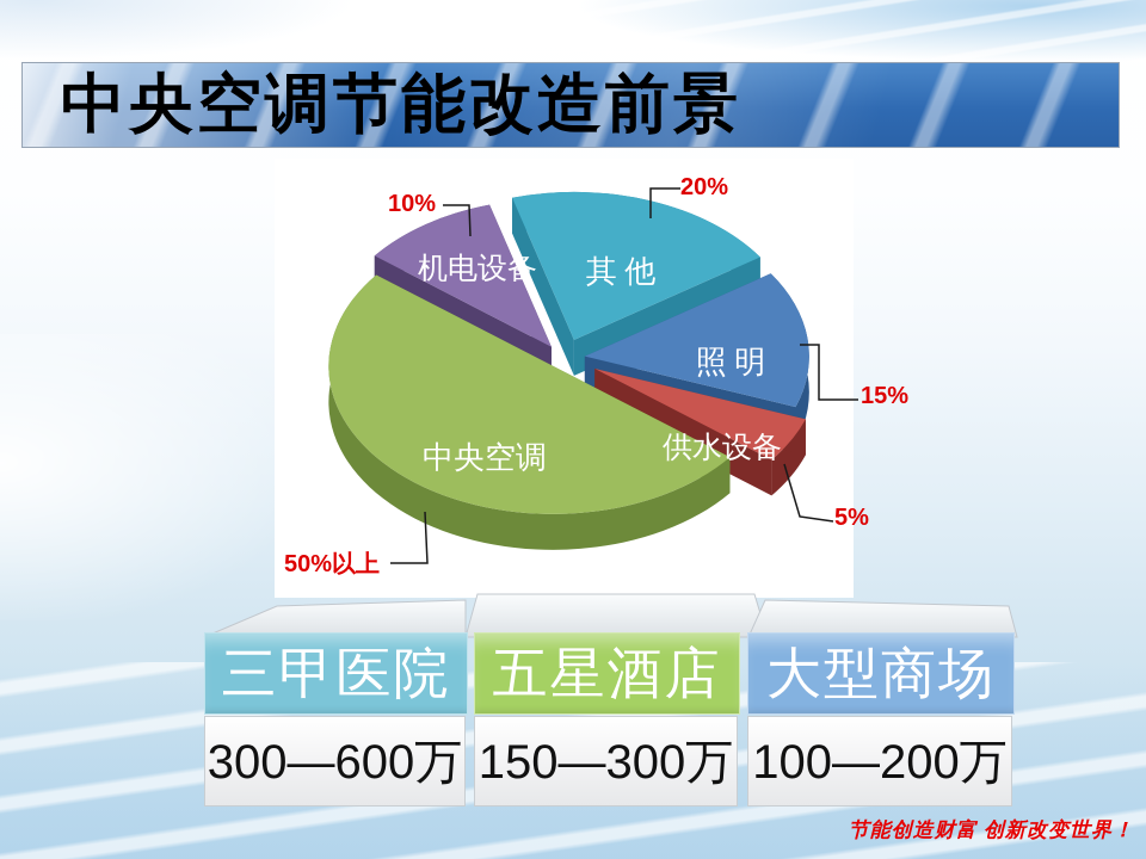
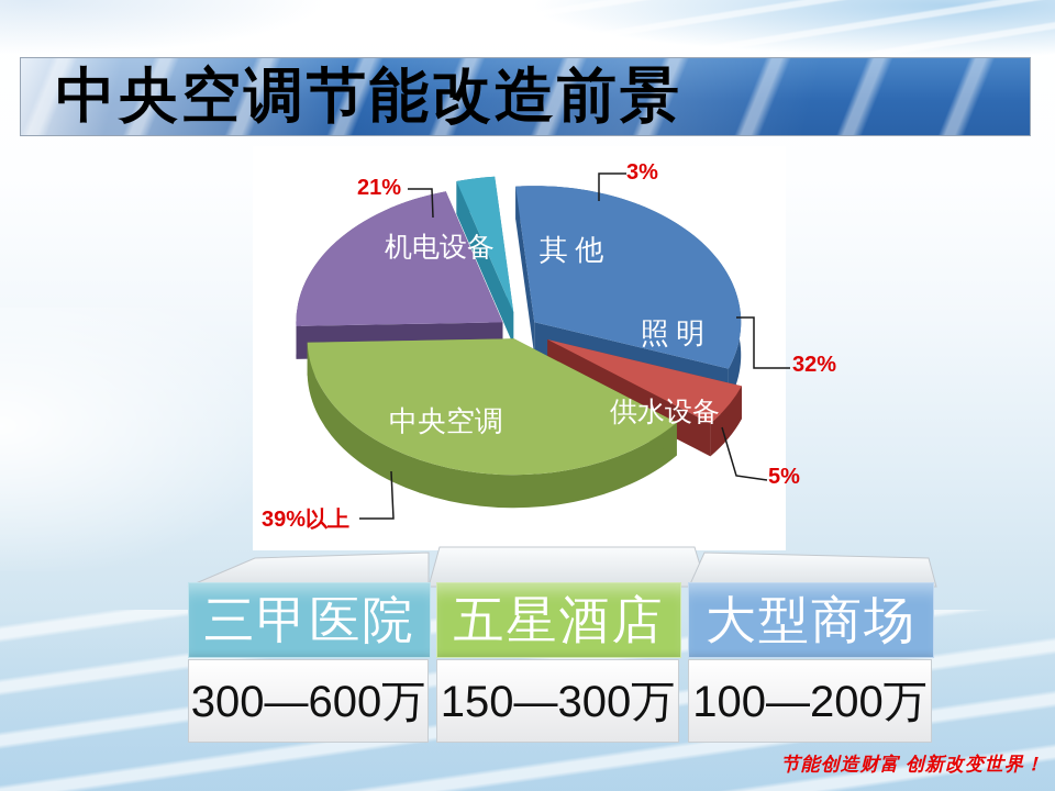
其 他: 20% -> 3%
照 明: 15% -> 32%
中央空调: 50 -> 39
机电设备: 10% -> 21%
